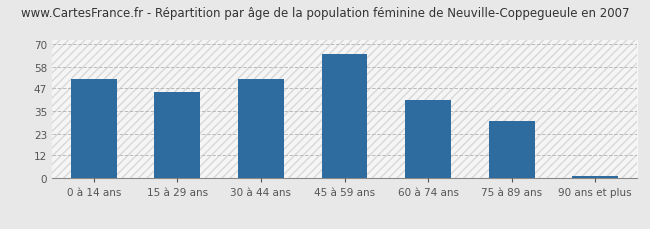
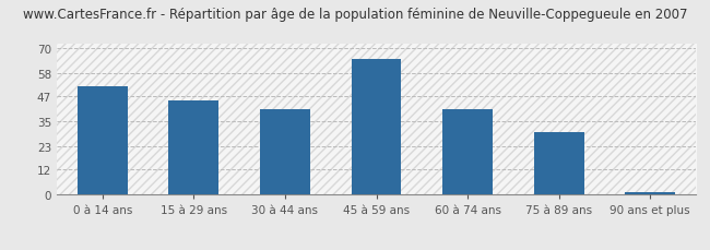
30 à 44 ans: 52 -> 41
